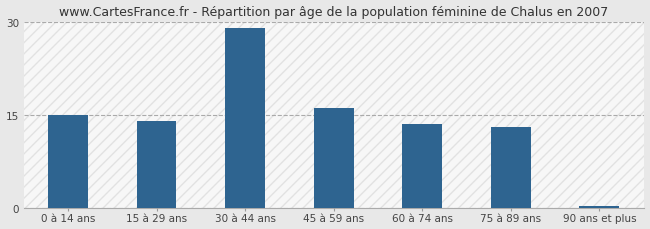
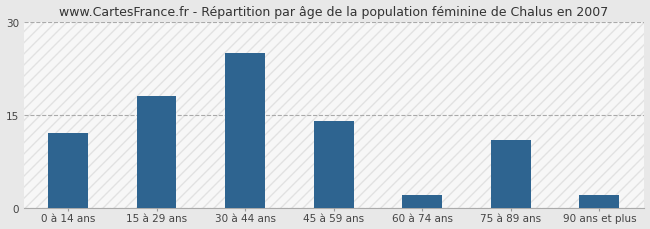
0 à 14 ans: 15.0 -> 12.0
15 à 29 ans: 14.0 -> 18.0
30 à 44 ans: 29.0 -> 25.0
45 à 59 ans: 16.0 -> 14.0
60 à 74 ans: 13.5 -> 2.0
75 à 89 ans: 13.0 -> 11.0
90 ans et plus: 0.3 -> 2.0
